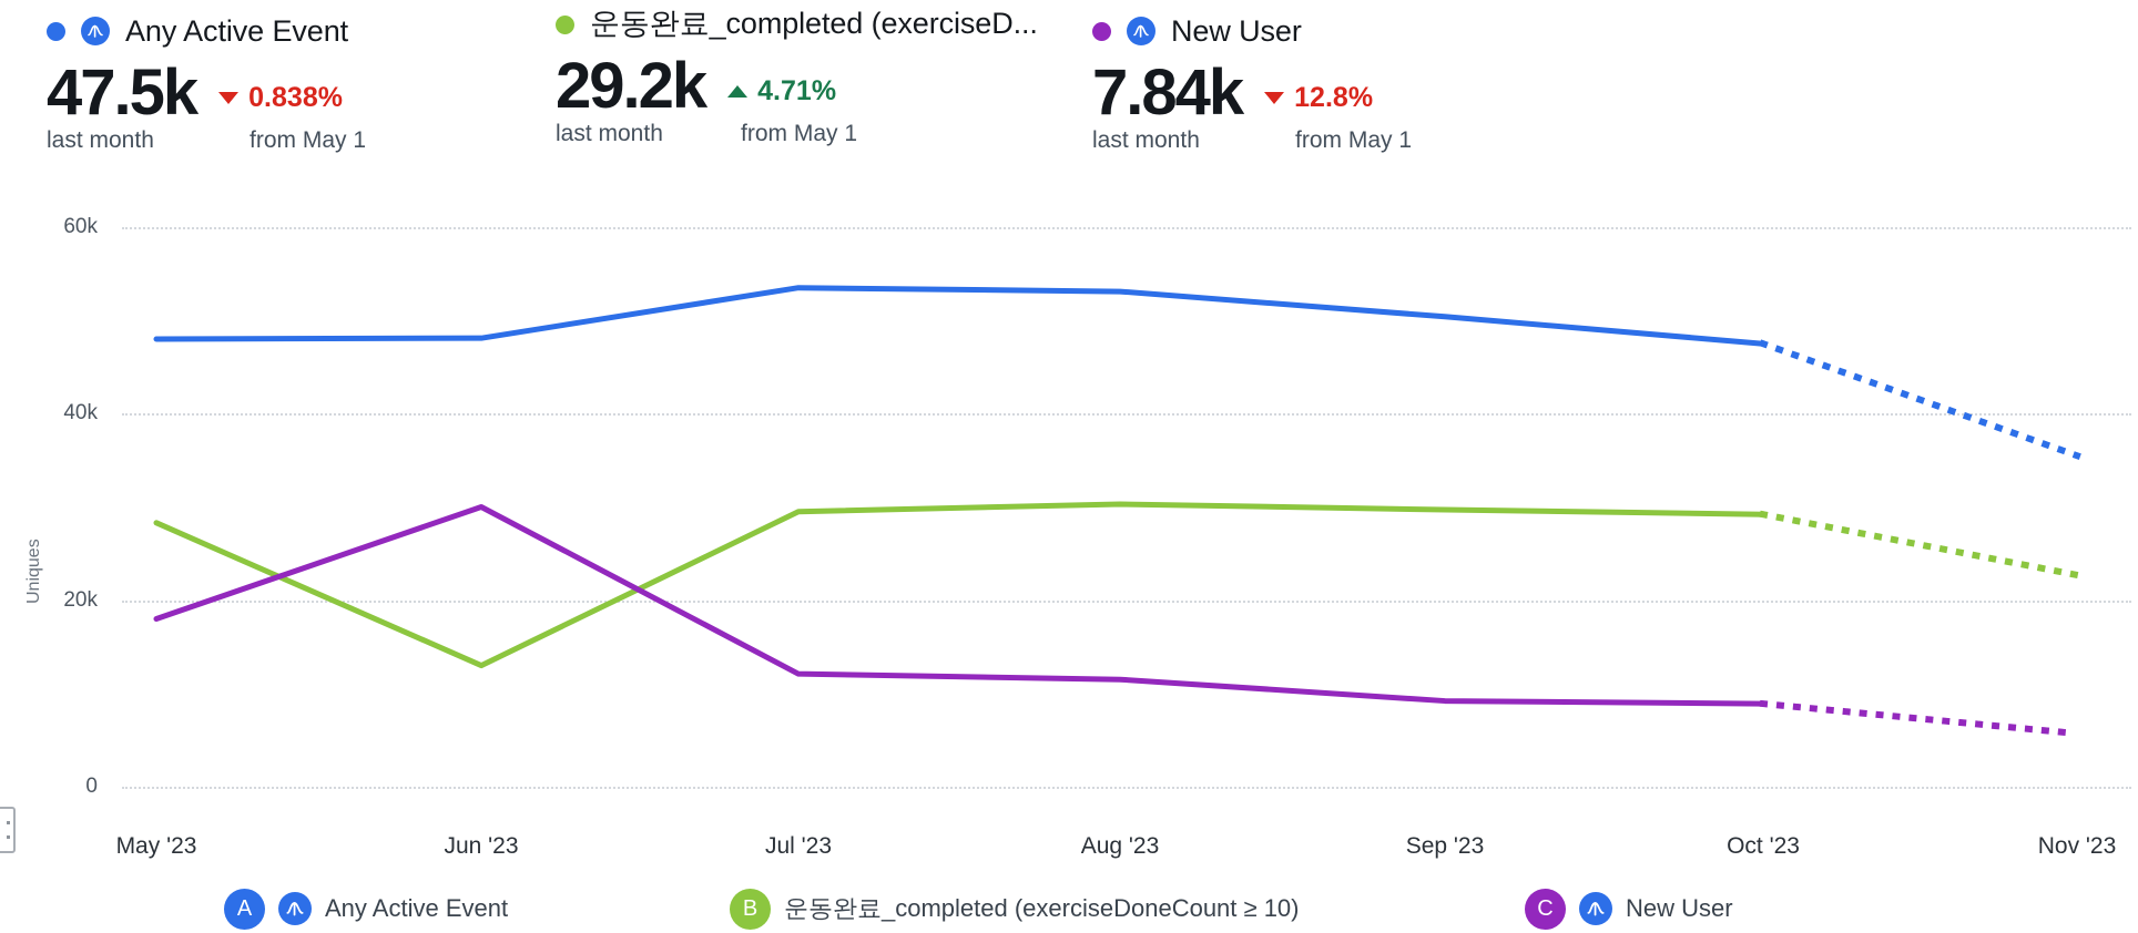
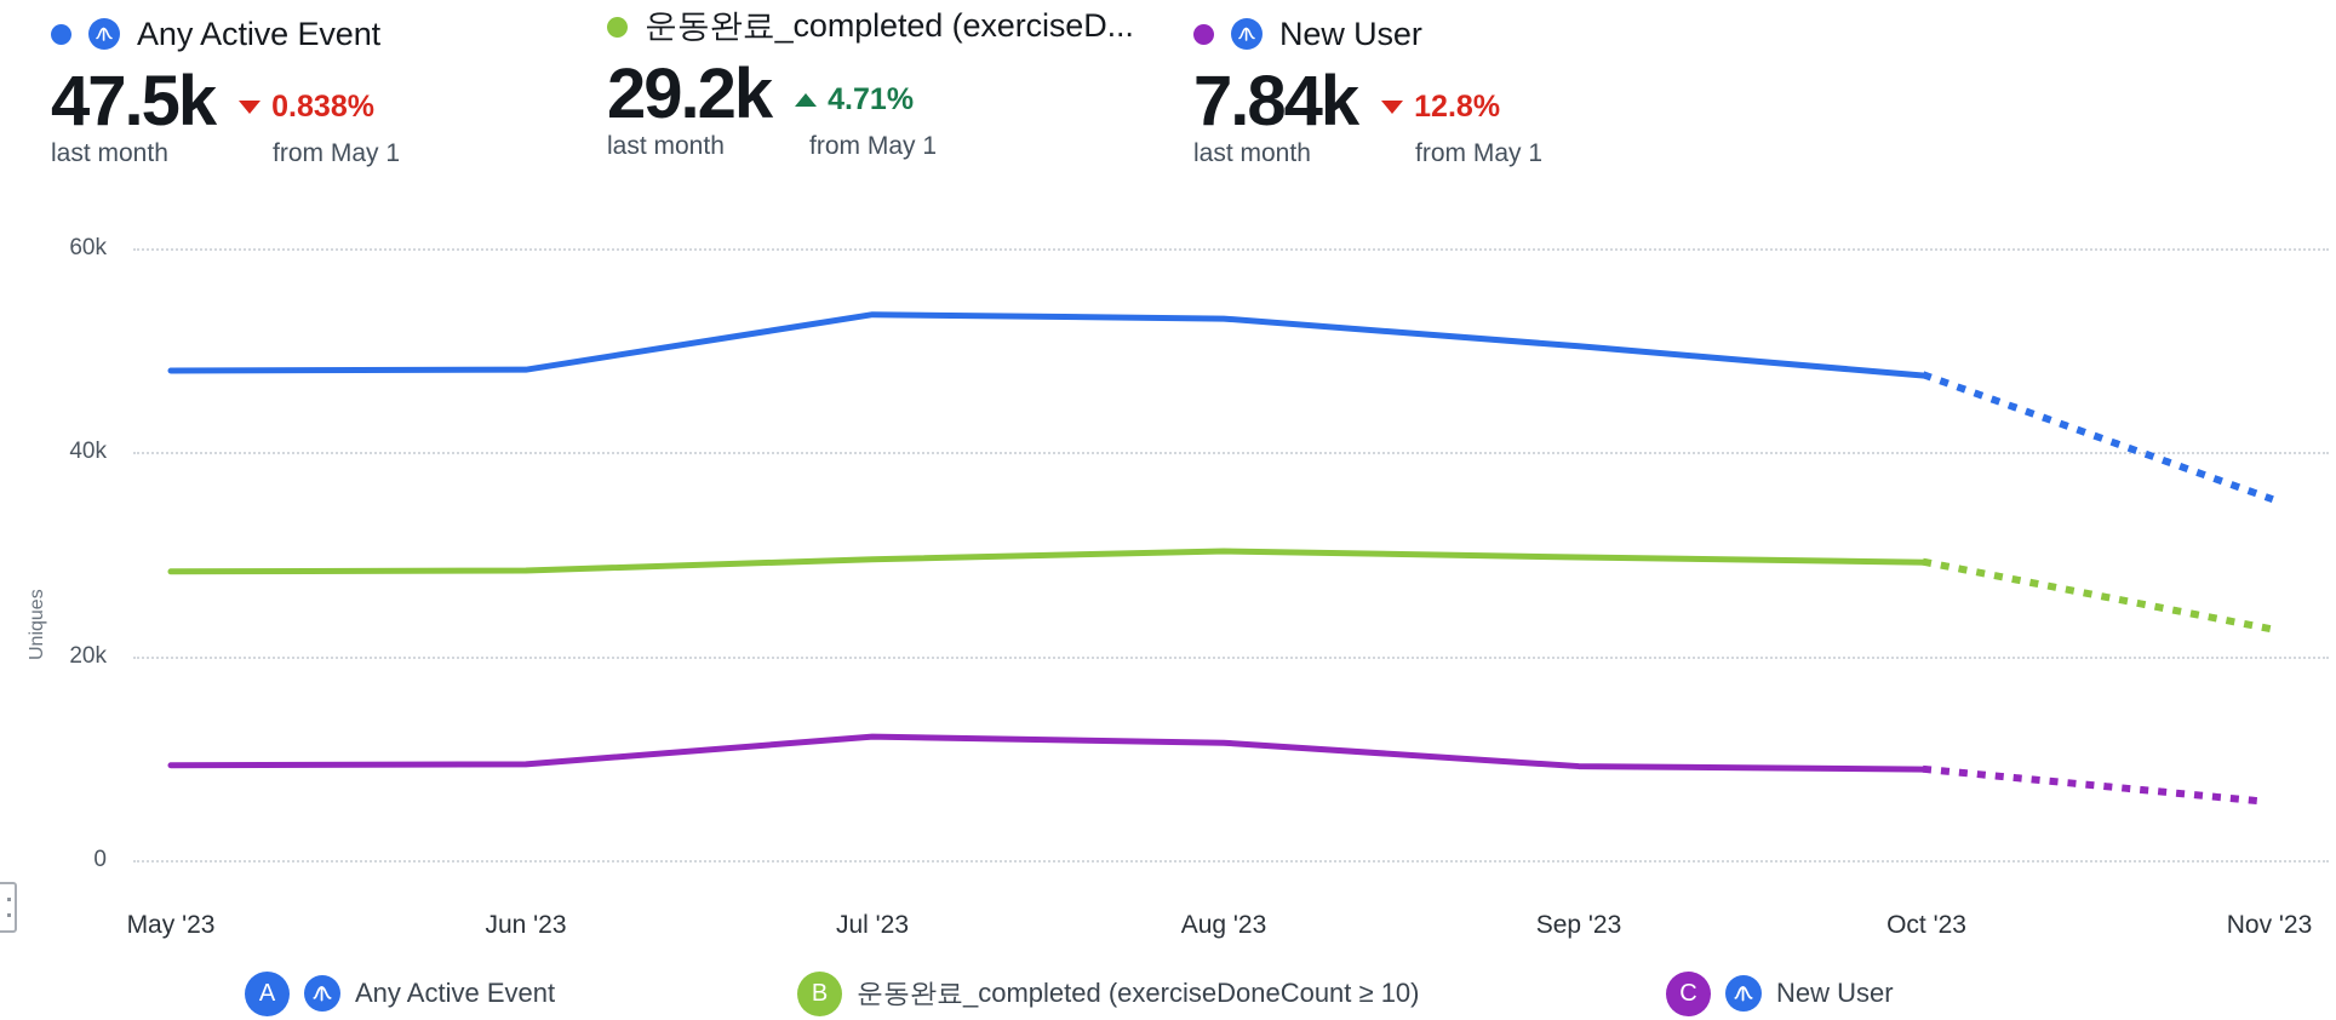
New User/May '23: 18k -> 9k
운동완료_completed (exerciseDoneCount ≥ 10)/Jun '23: 13k -> 28k
New User/Jun '23: 30k -> 9k
